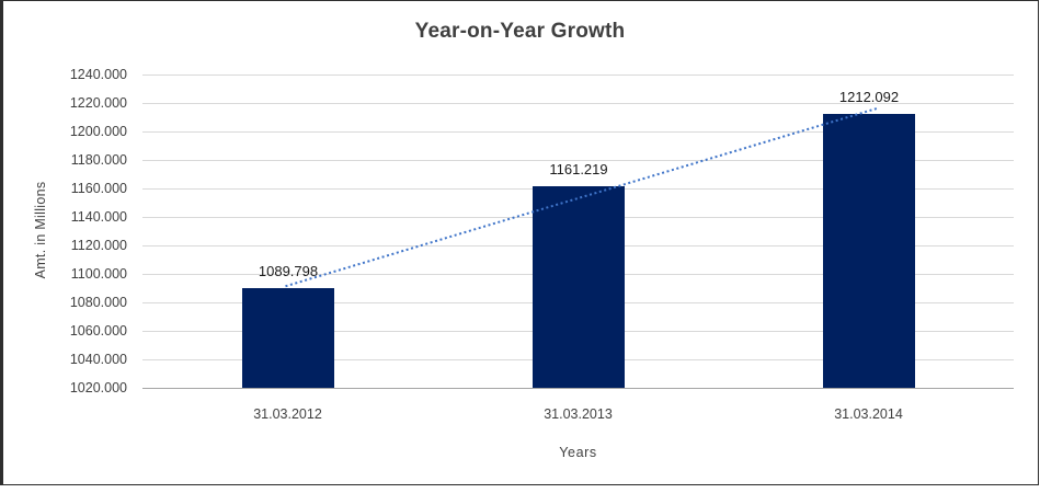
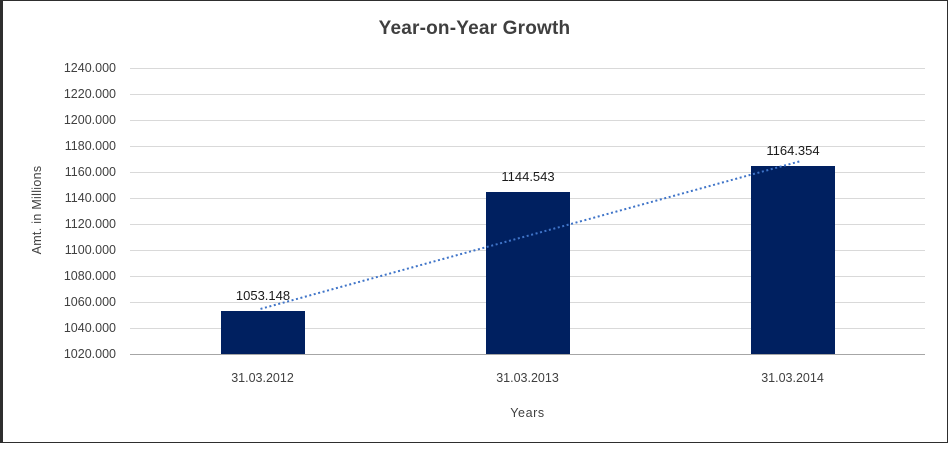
31.03.2012: 1089.798 -> 1053.148
31.03.2013: 1161.219 -> 1144.543
31.03.2014: 1212.092 -> 1164.354
